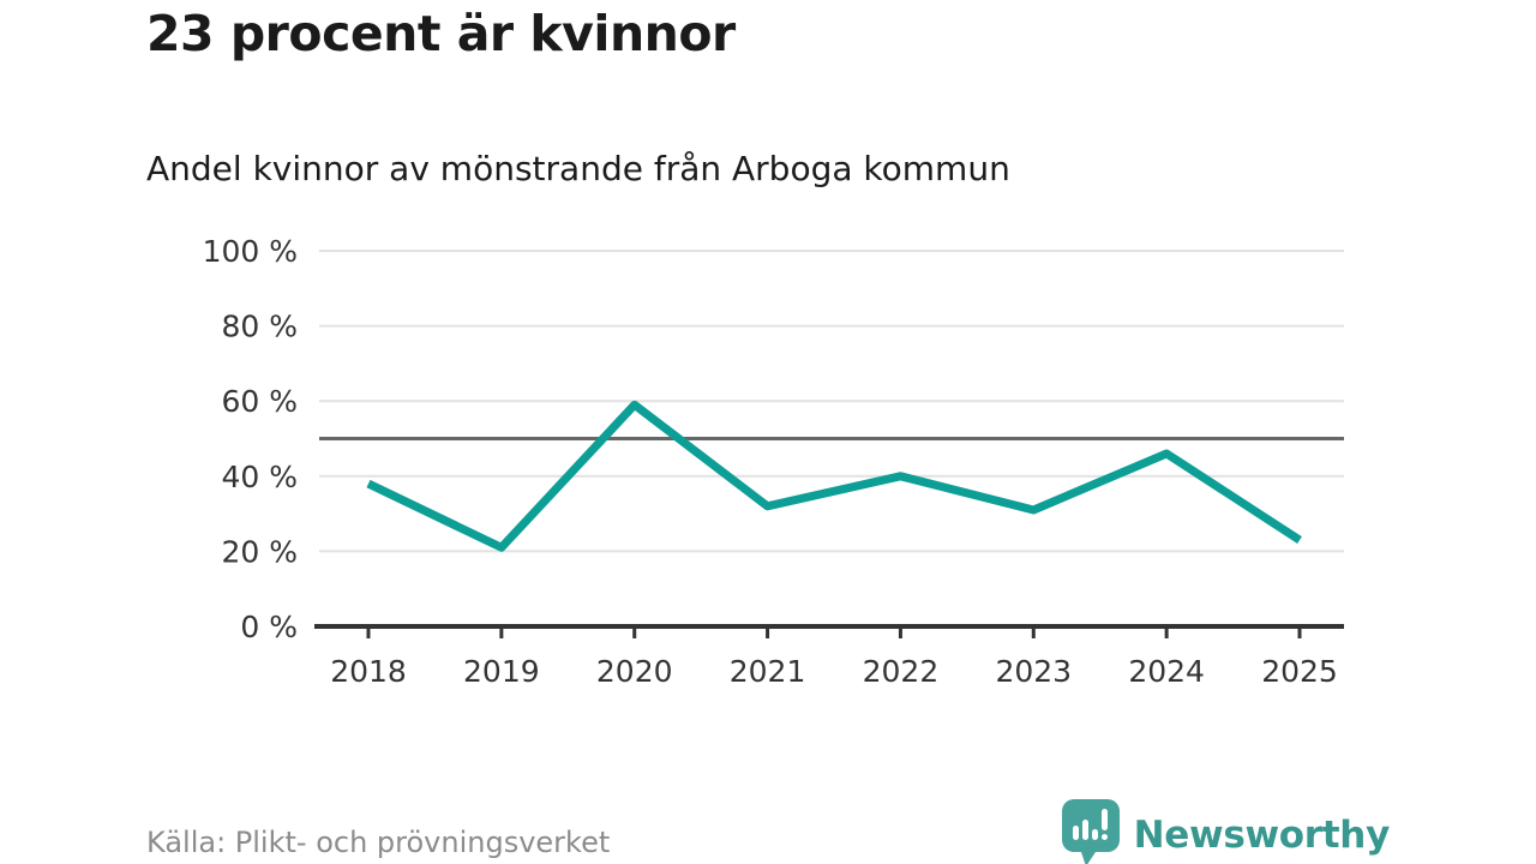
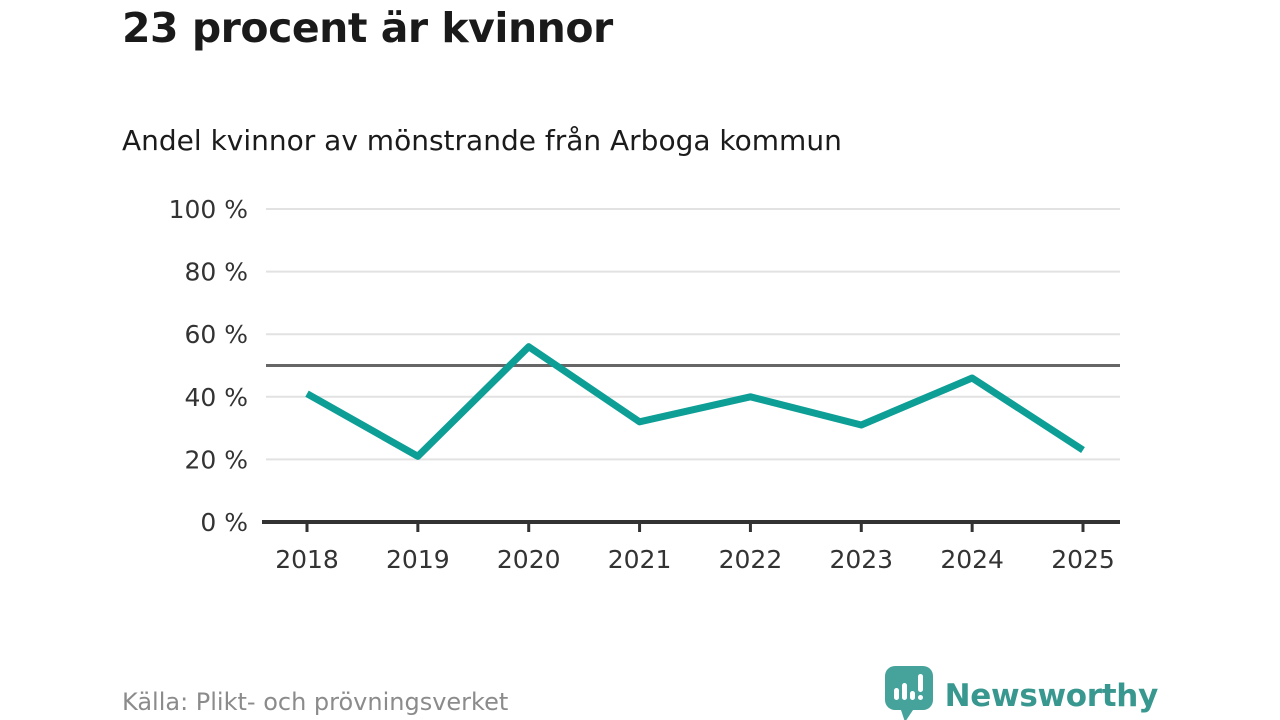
2018: 38% -> 41%
2020: 59% -> 56%
